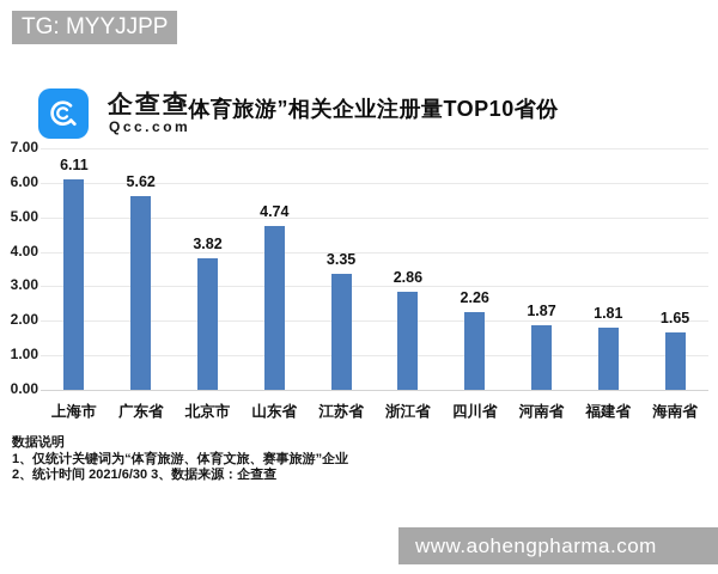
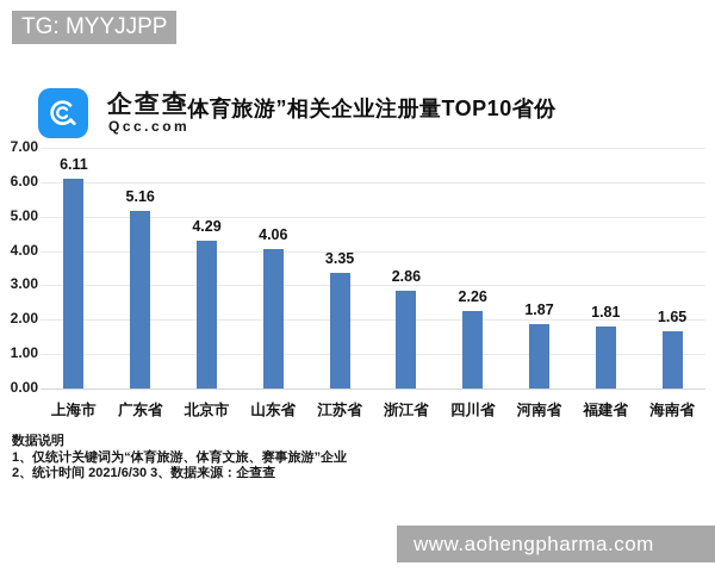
广东省: 5.62 -> 5.16
北京市: 3.82 -> 4.29
山东省: 4.74 -> 4.06
